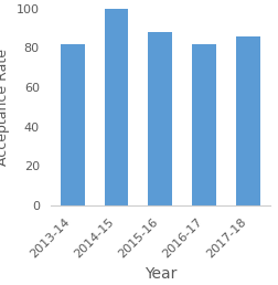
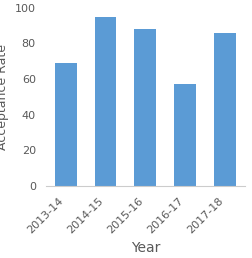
2013-14: 82 -> 69
2014-15: 100 -> 95
2016-17: 82 -> 57
